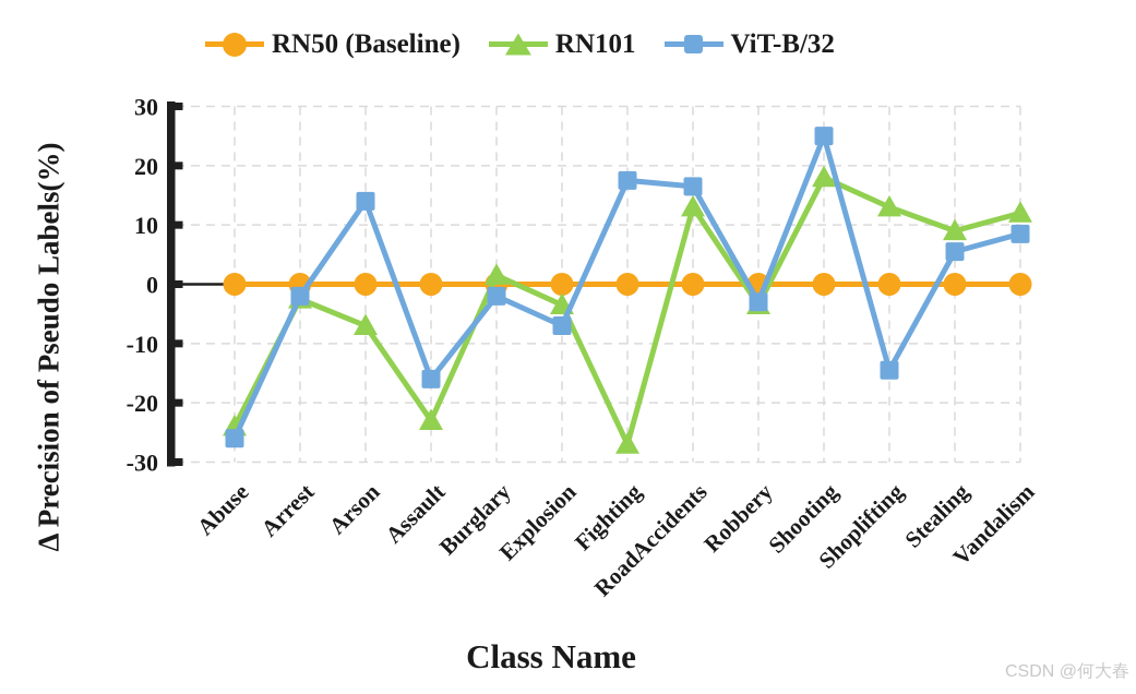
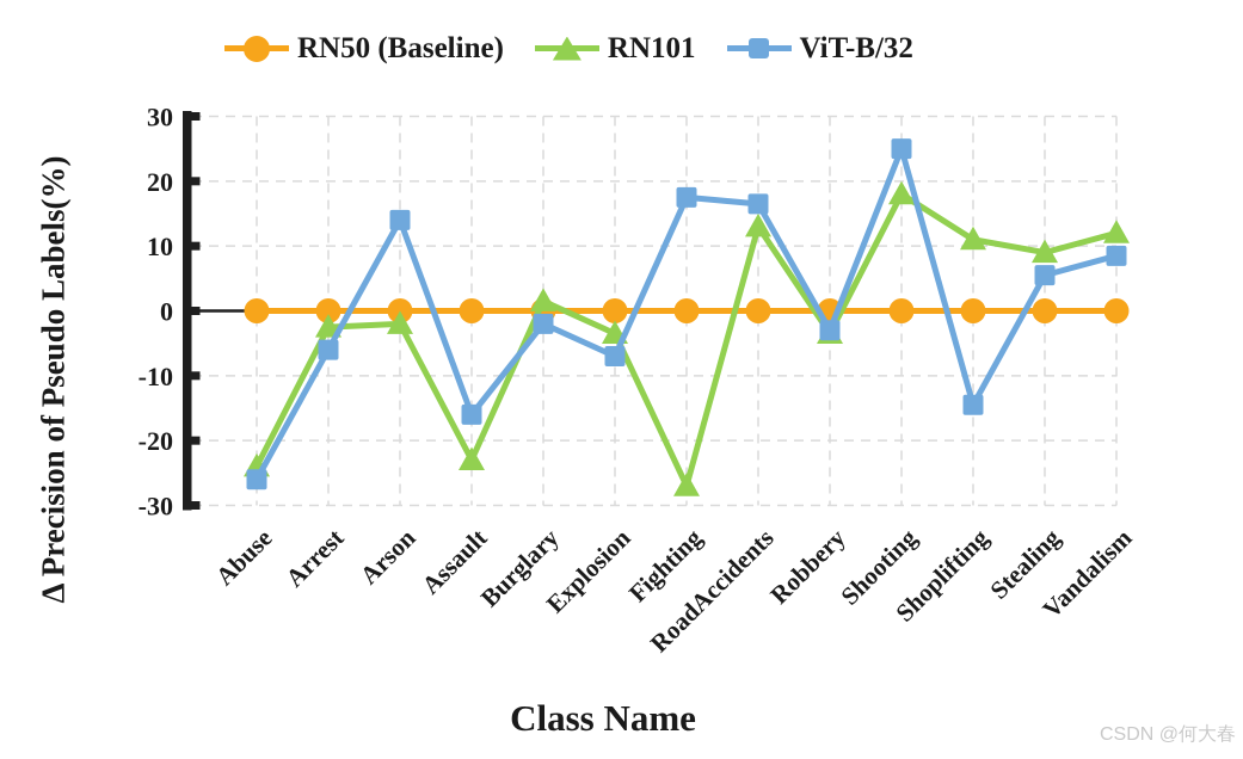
ViT-B/32/Arrest: -2 -> -6
RN101/Arson: -7 -> -2
RN101/Shoplifting: 13 -> 11
